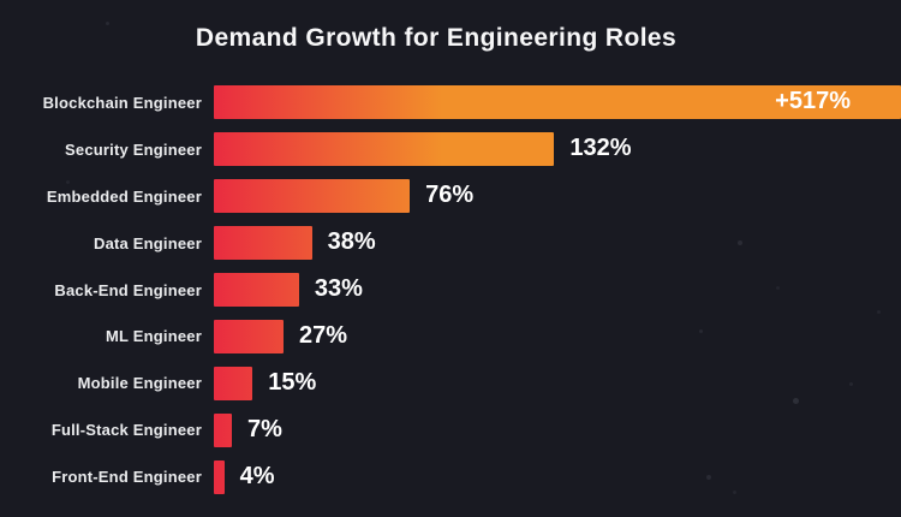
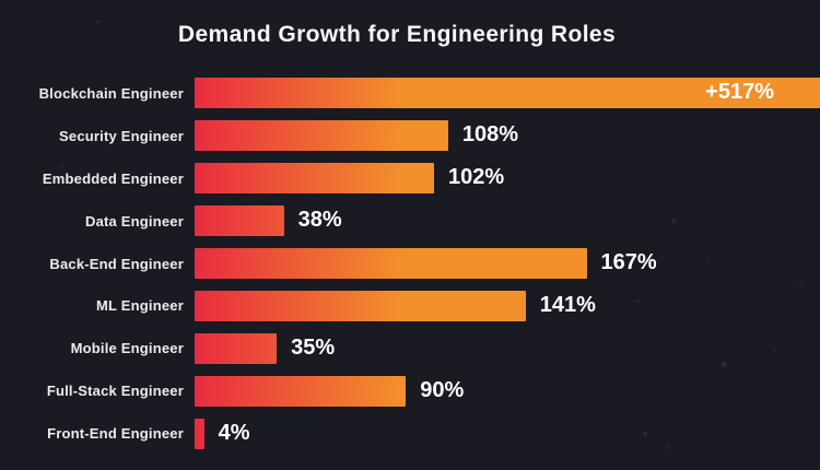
Security Engineer: 132% -> 108%
Embedded Engineer: 76% -> 102%
Back-End Engineer: 33% -> 167%
ML Engineer: 27% -> 141%
Mobile Engineer: 15% -> 35%
Full-Stack Engineer: 7% -> 90%
